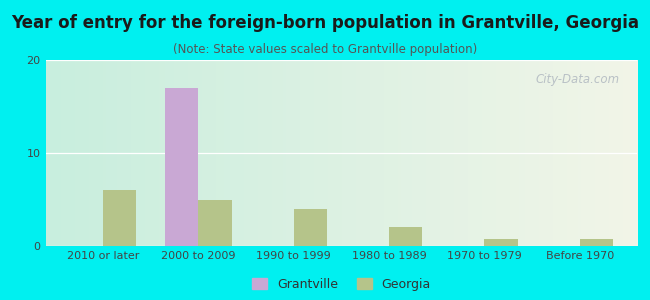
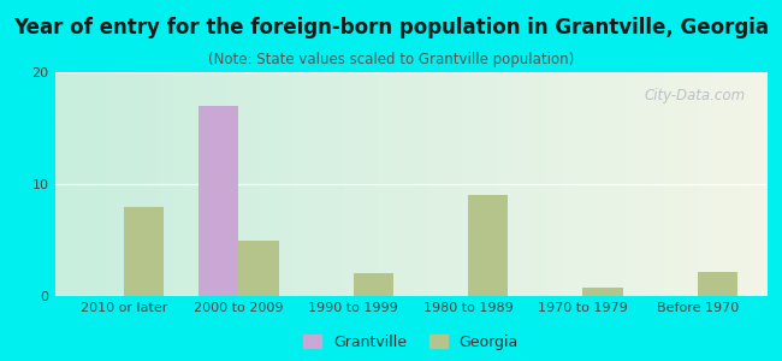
Georgia/2010 or later: 6.0 -> 8.0
Georgia/1990 to 1999: 4.0 -> 2.0
Georgia/1980 to 1989: 2.0 -> 9.0
Georgia/Before 1970: 0.8 -> 2.2
